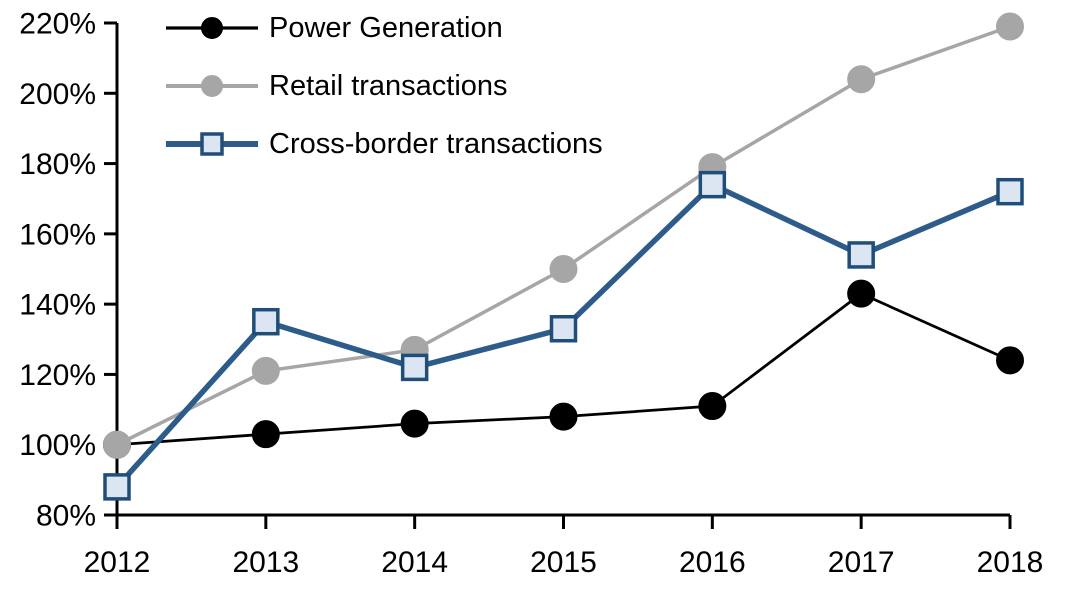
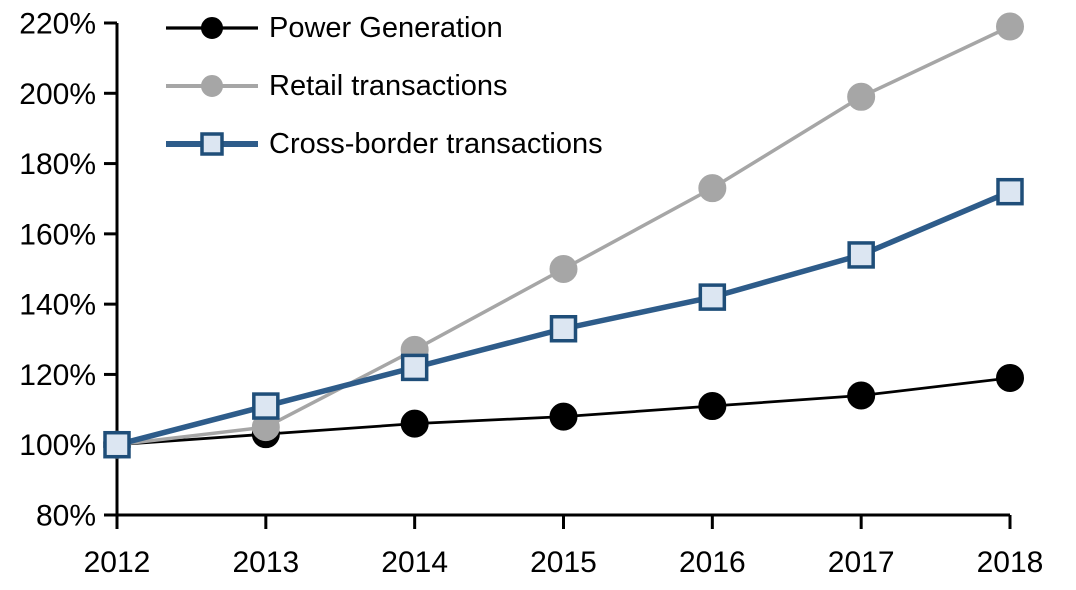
Cross-border transactions/2012: 88% -> 100%
Retail transactions/2013: 121% -> 105%
Cross-border transactions/2013: 135% -> 111%
Retail transactions/2016: 179% -> 173%
Cross-border transactions/2016: 174% -> 142%
Power Generation/2017: 143% -> 114%
Retail transactions/2017: 204% -> 199%
Power Generation/2018: 124% -> 119%
